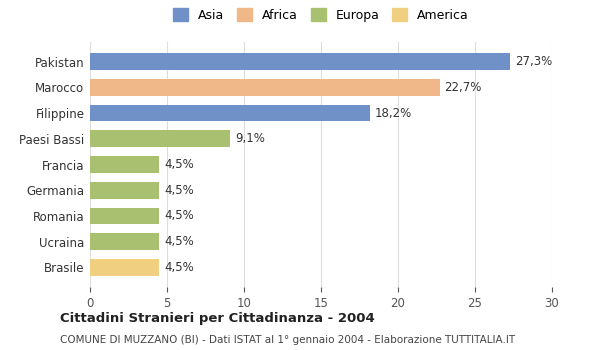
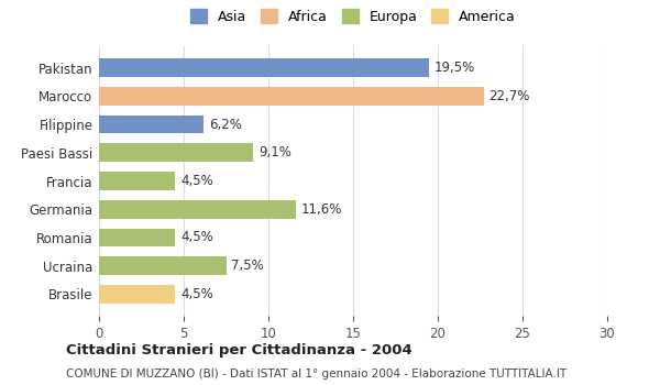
Pakistan: 27,3% -> 19,5%
Filippine: 18,2% -> 6,2%
Germania: 4,5% -> 11,6%
Ucraina: 4,5% -> 7,5%
